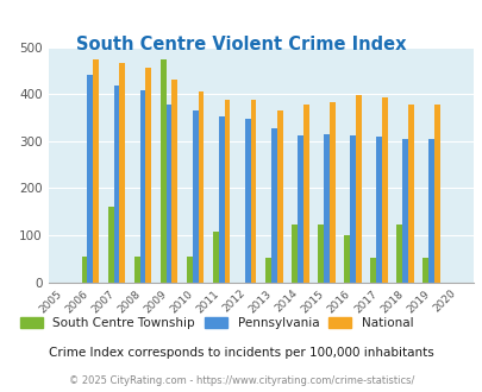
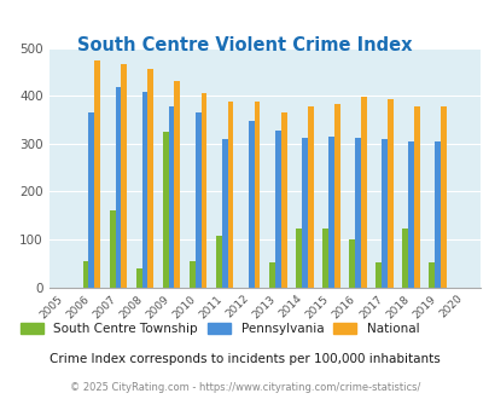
Pennsylvania/2006: 440 -> 365
South Centre Township/2008: 55 -> 40
South Centre Township/2009: 475 -> 325
Pennsylvania/2011: 353 -> 310
